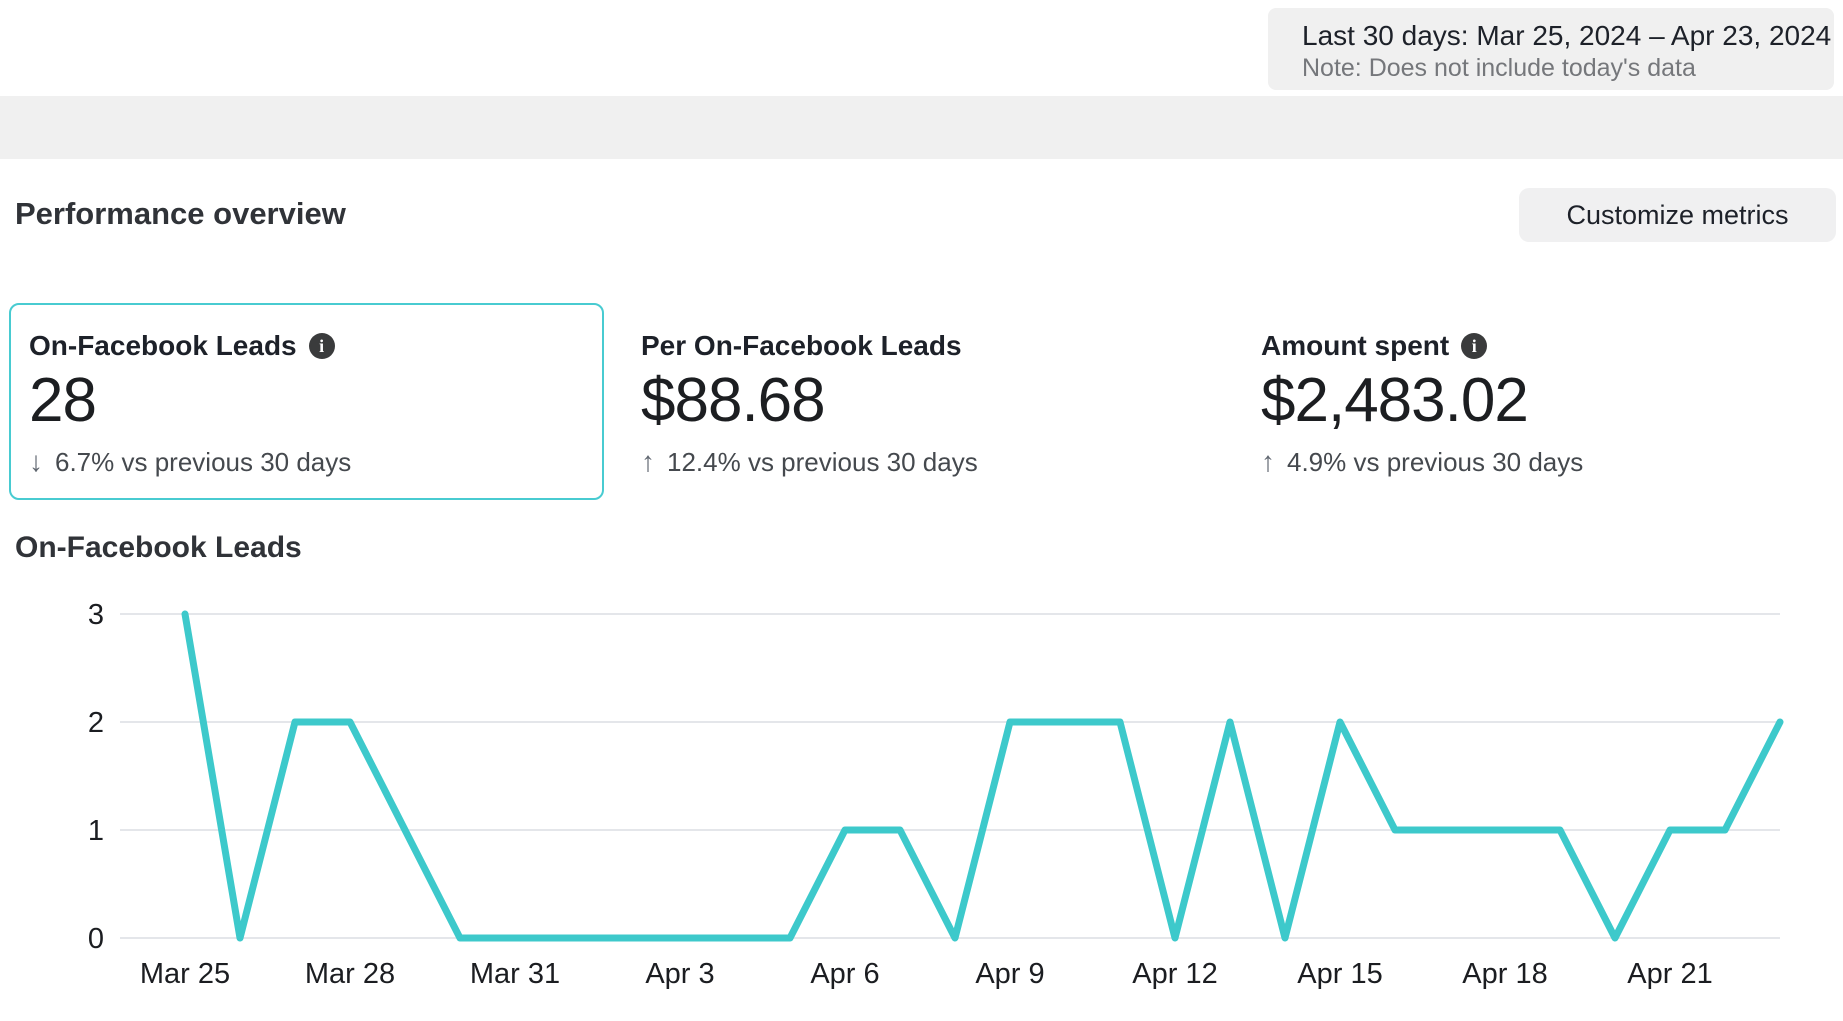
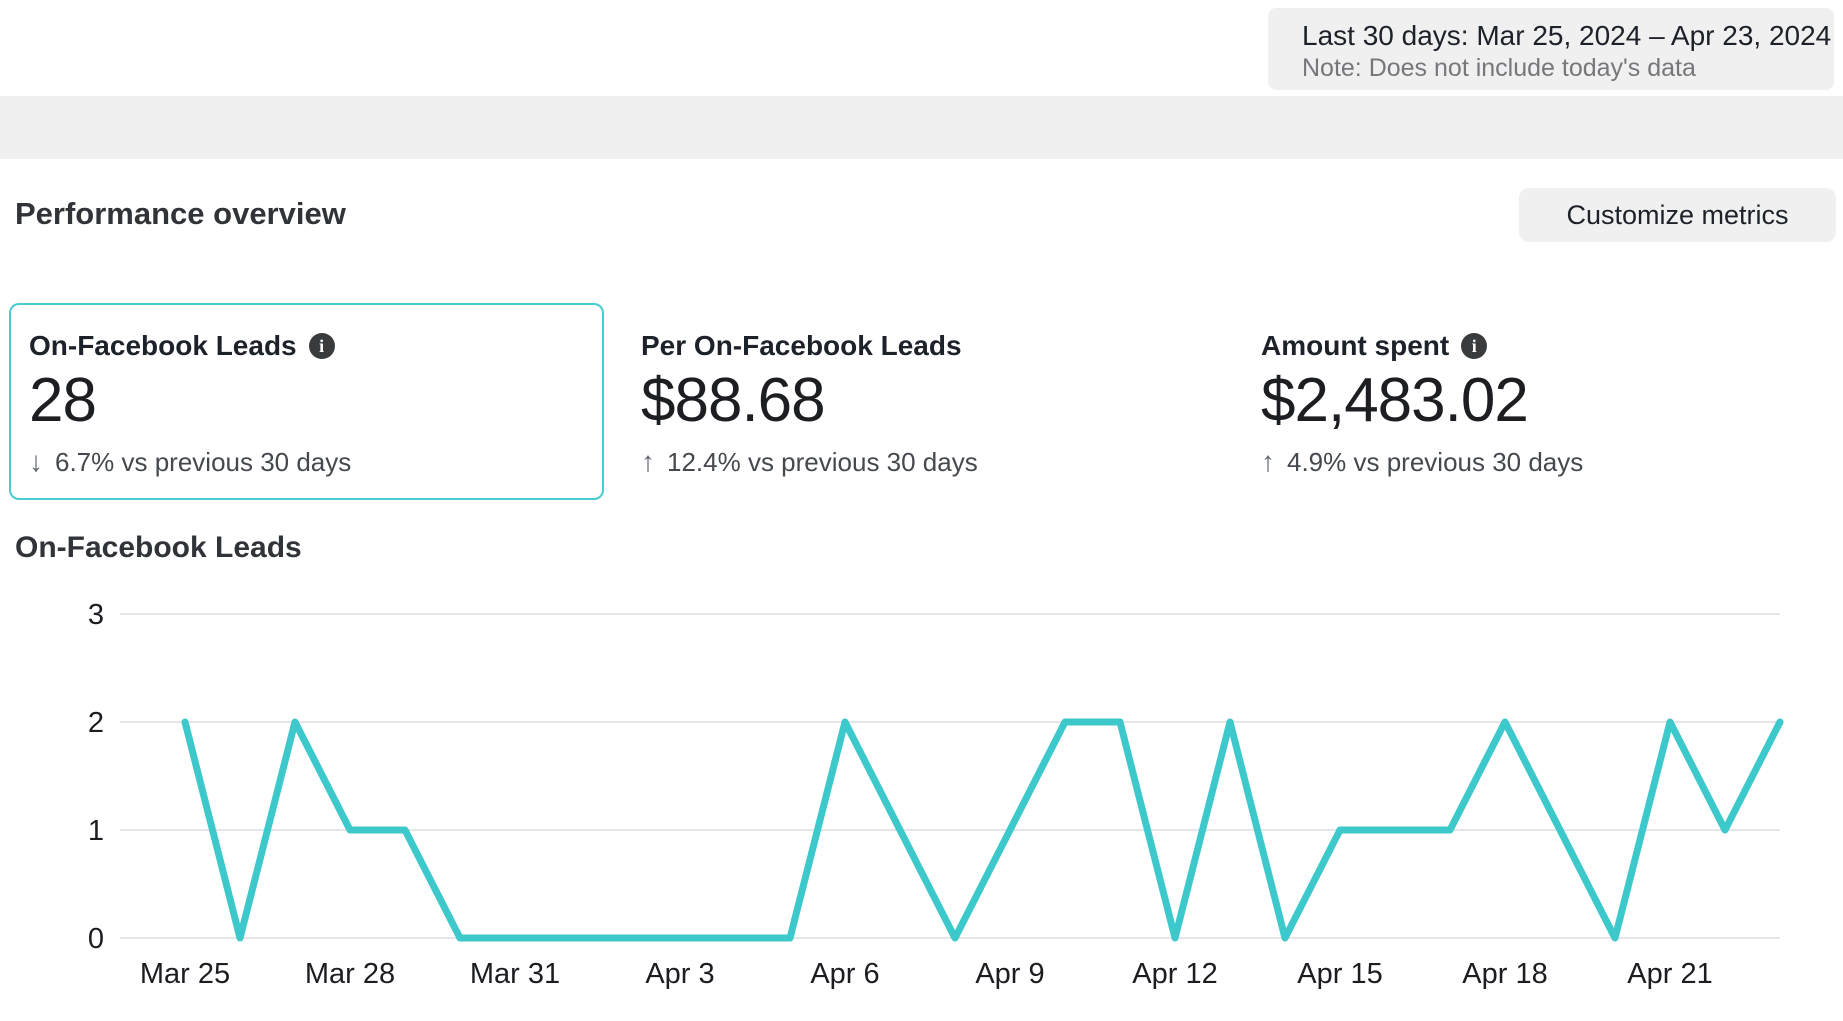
Mar 25: 3 -> 2
Mar 28: 2 -> 1
Apr 6: 1 -> 2
Apr 9: 2 -> 1
Apr 15: 2 -> 1
Apr 18: 1 -> 2
Apr 21: 1 -> 2
